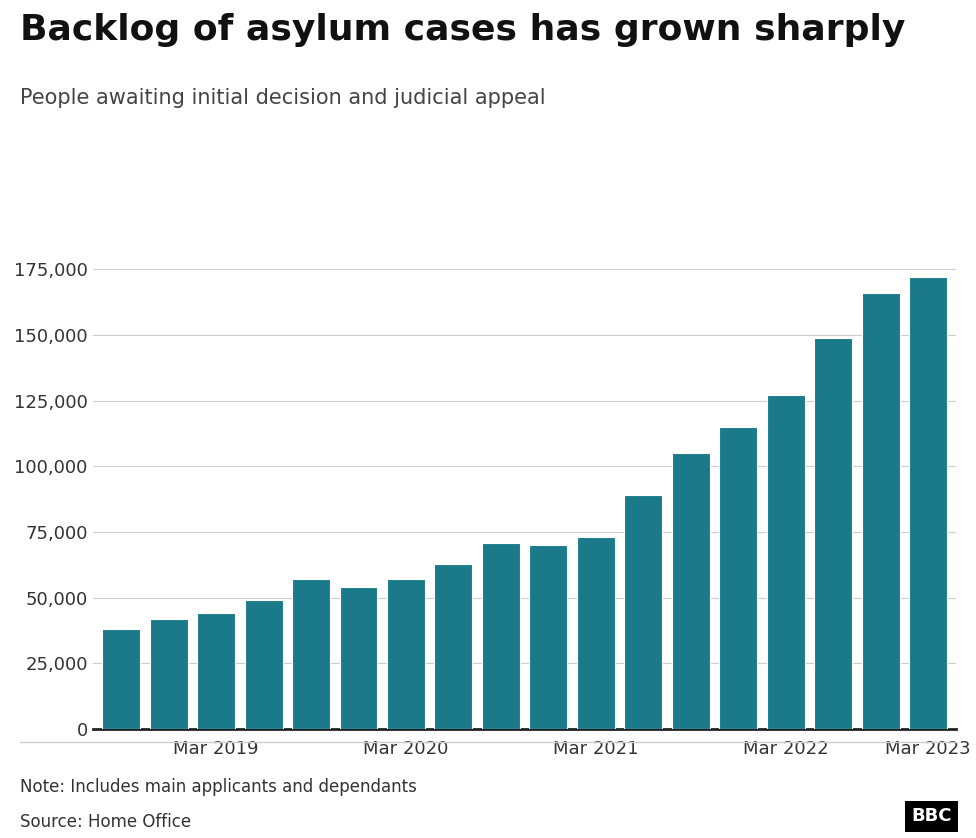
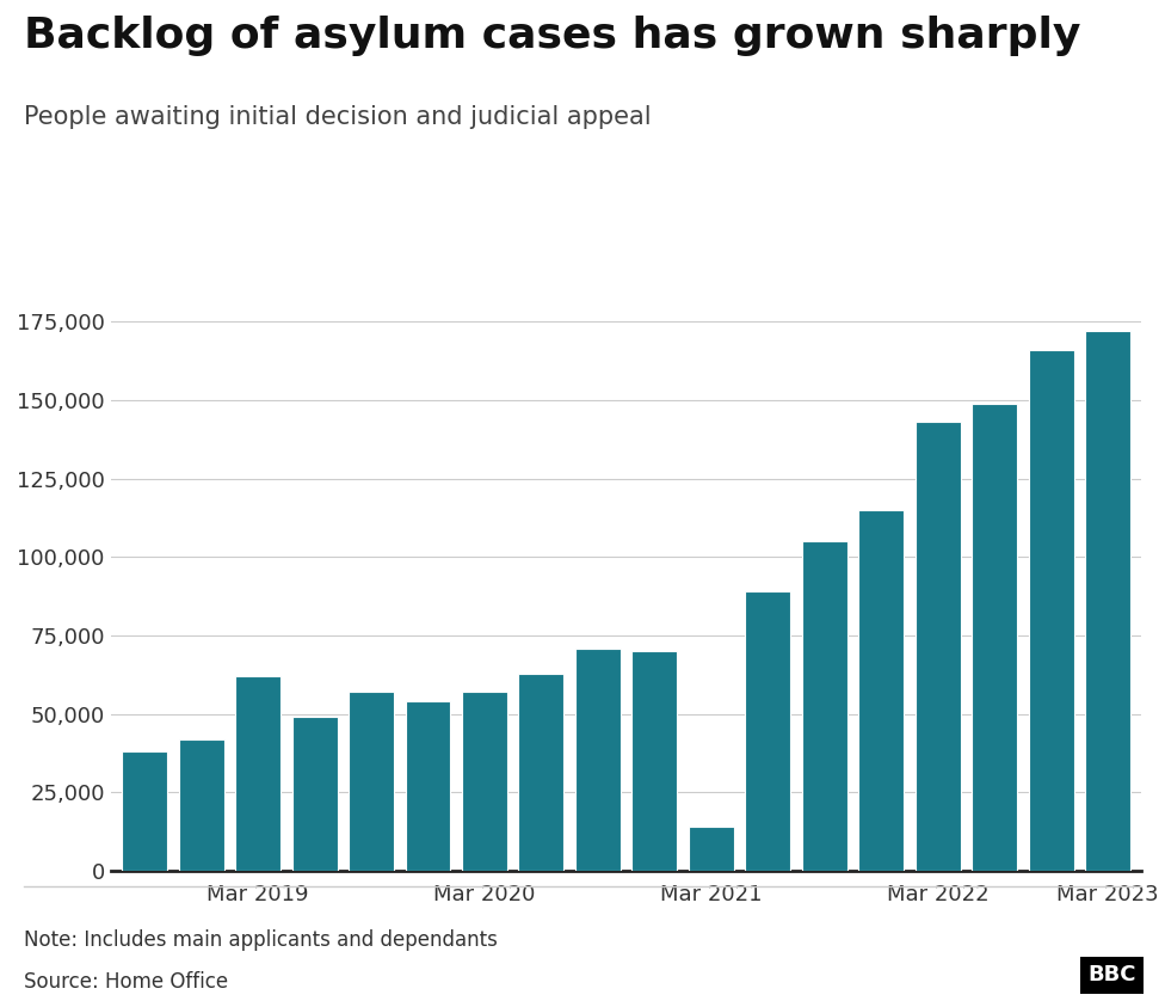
Mar 2019: 44,000 -> 62,000
Mar 2021: 73,000 -> 14,000
Mar 2022: 127,000 -> 143,000
